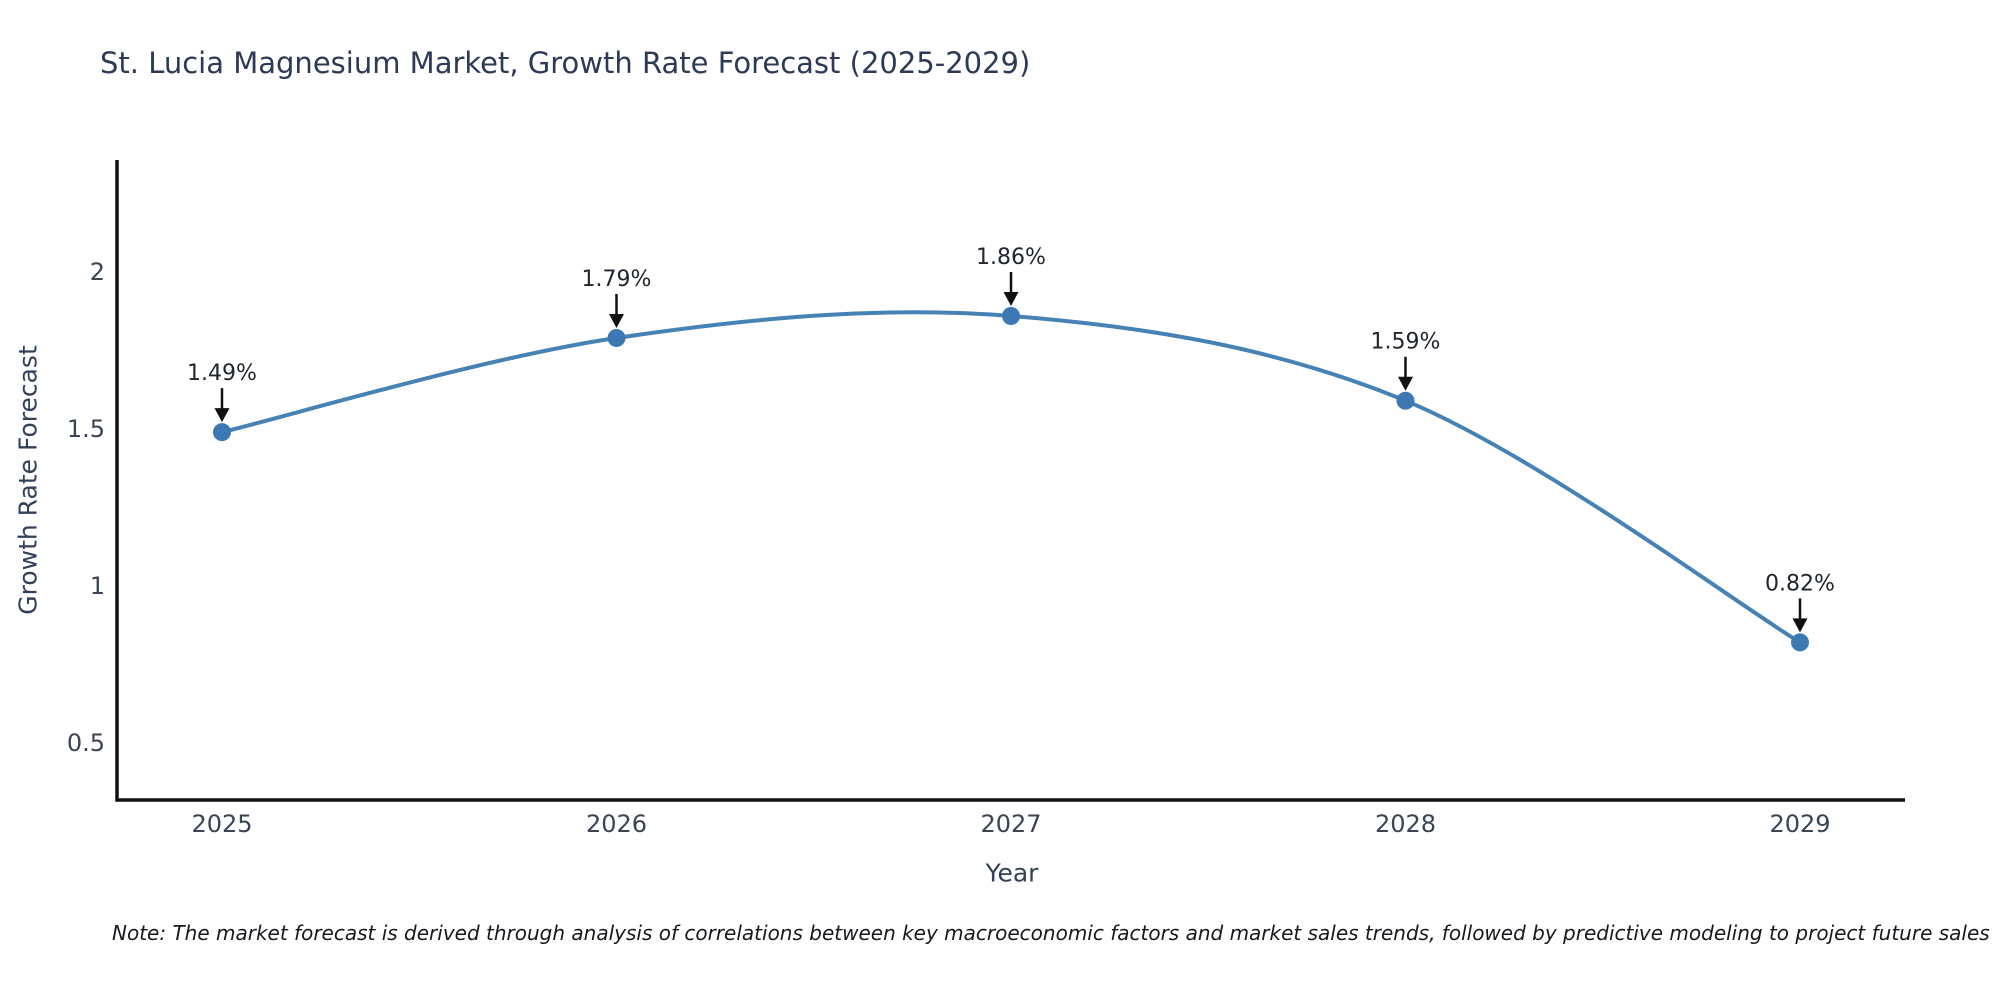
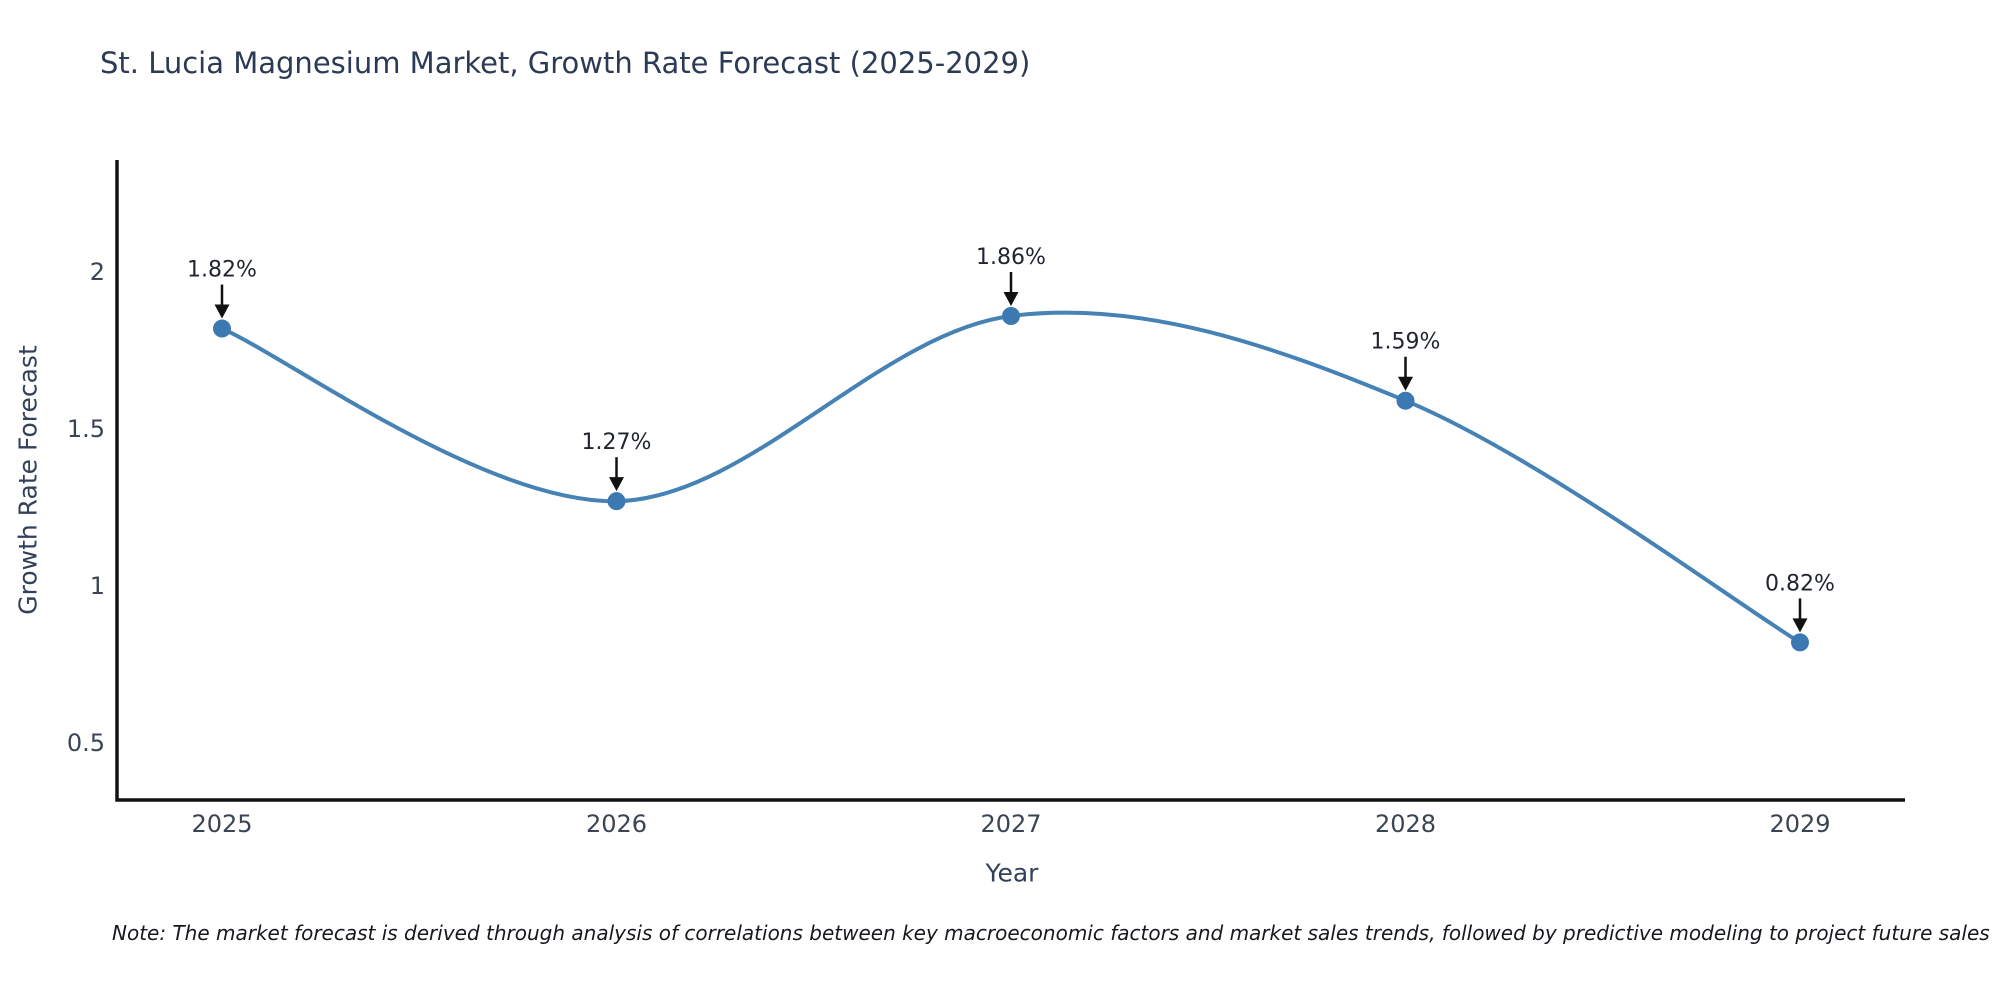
2025: 1.49% -> 1.82%
2026: 1.79% -> 1.27%
